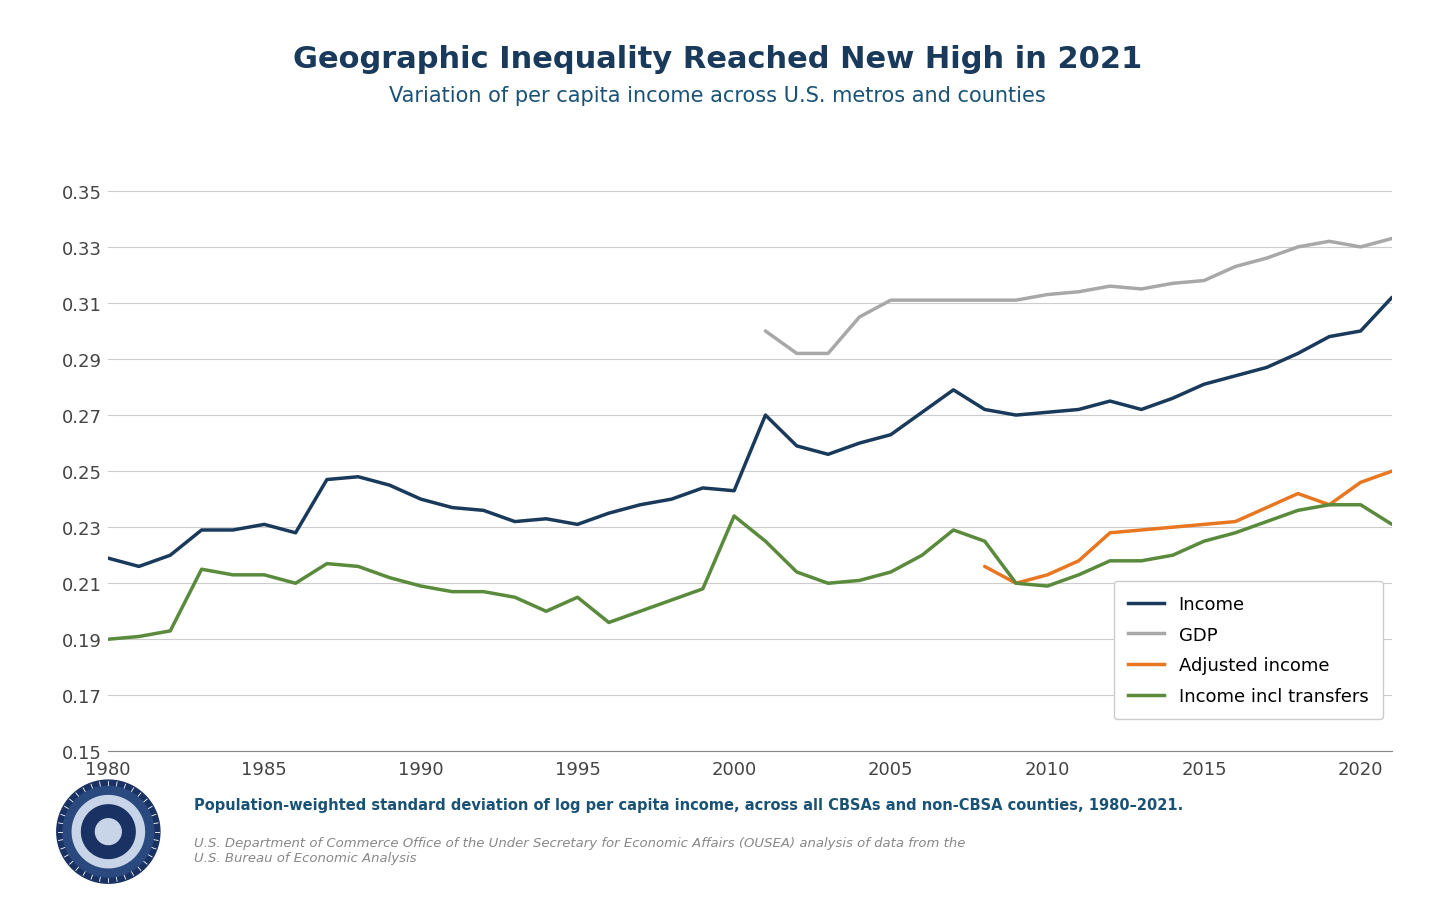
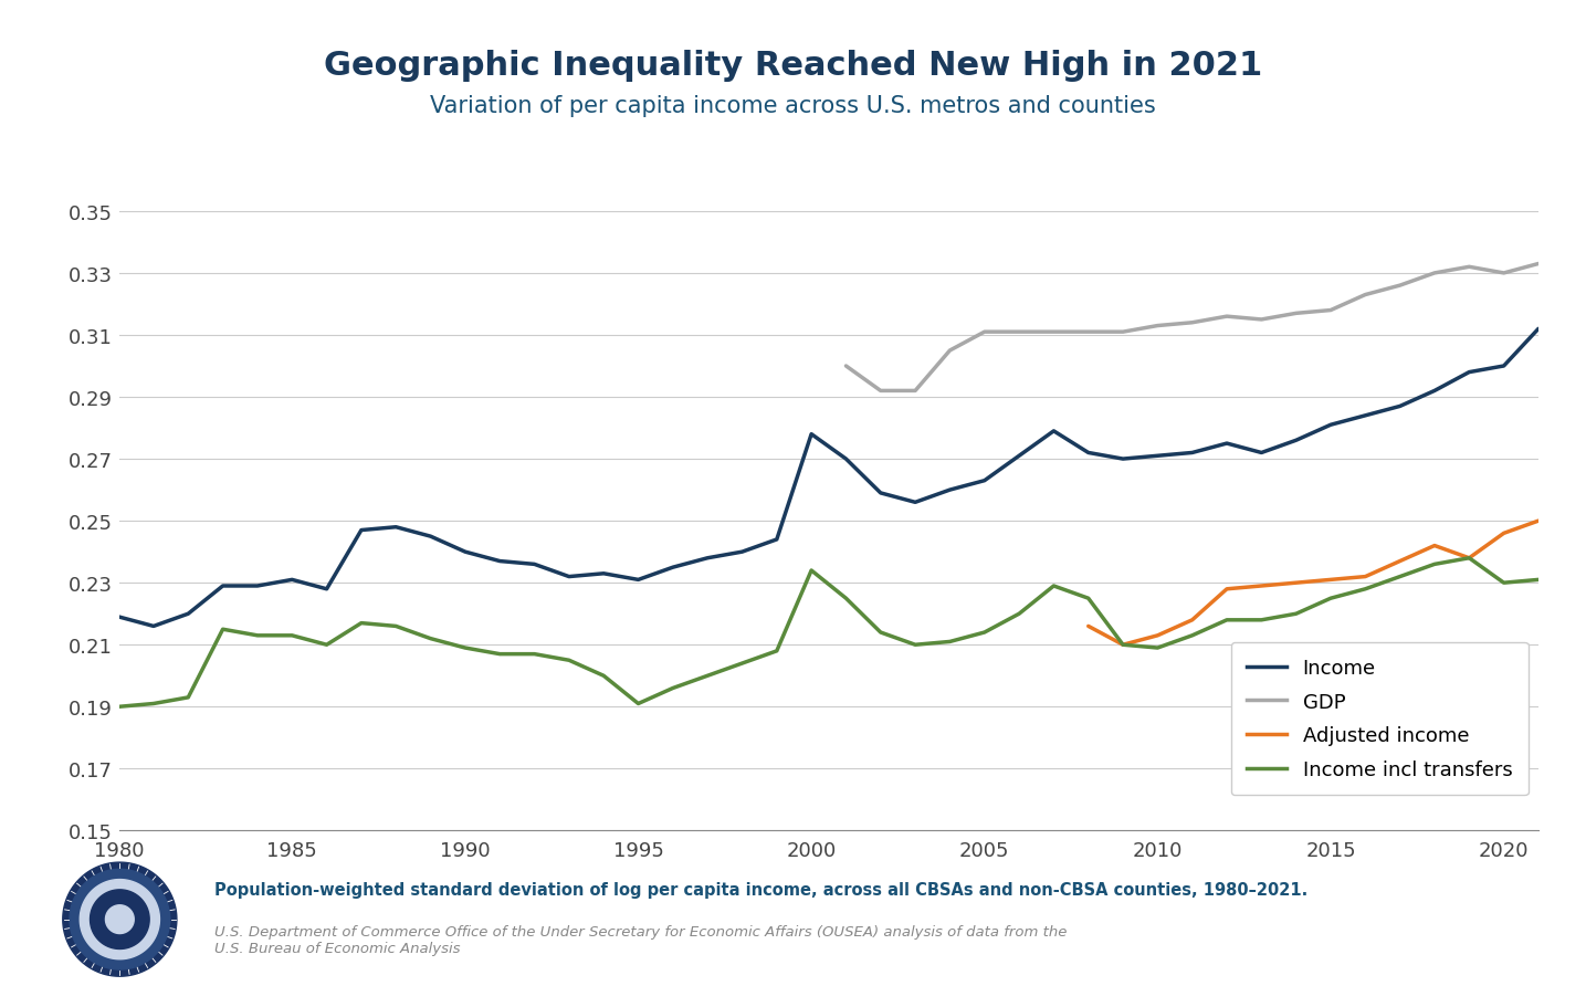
Income incl transfers/1995: 0.205 -> 0.191
Income/2000: 0.243 -> 0.278
Income incl transfers/2020: 0.238 -> 0.230
